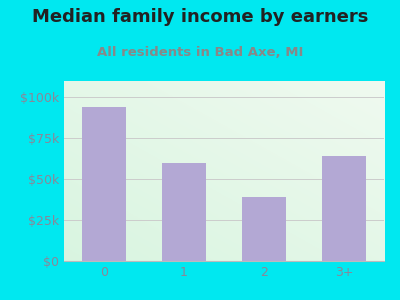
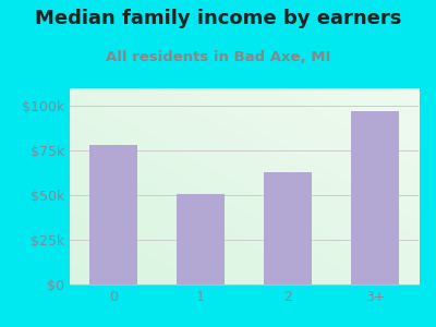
0: $94k -> $78k
1: $60k -> $51k
2: $39k -> $63k
3+: $64k -> $97k
